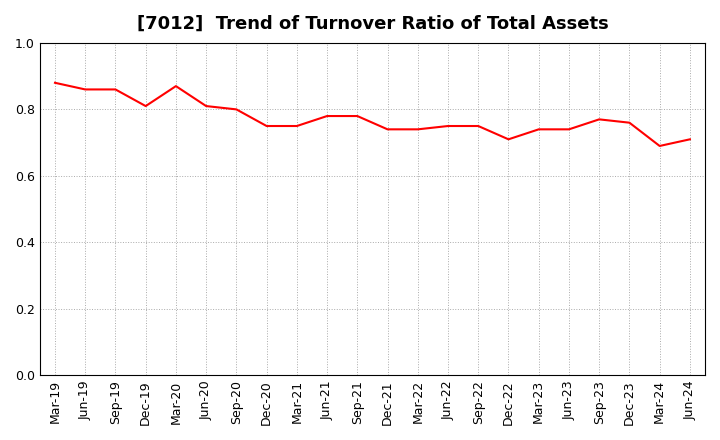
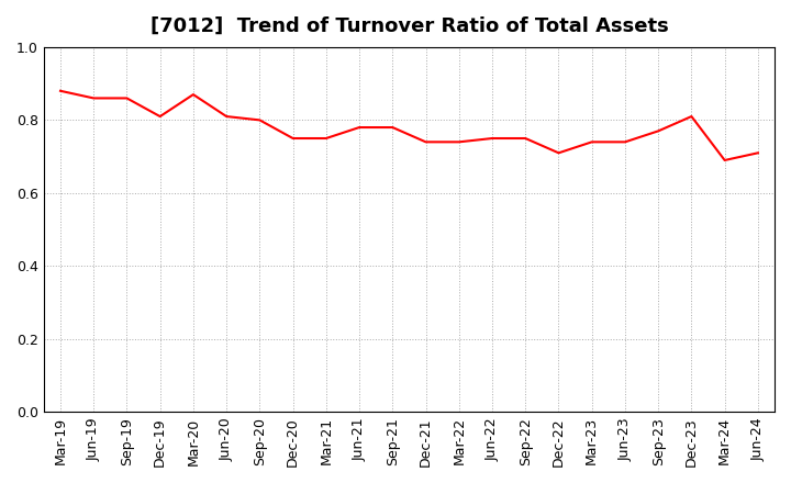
Dec-23: 0.76 -> 0.81
